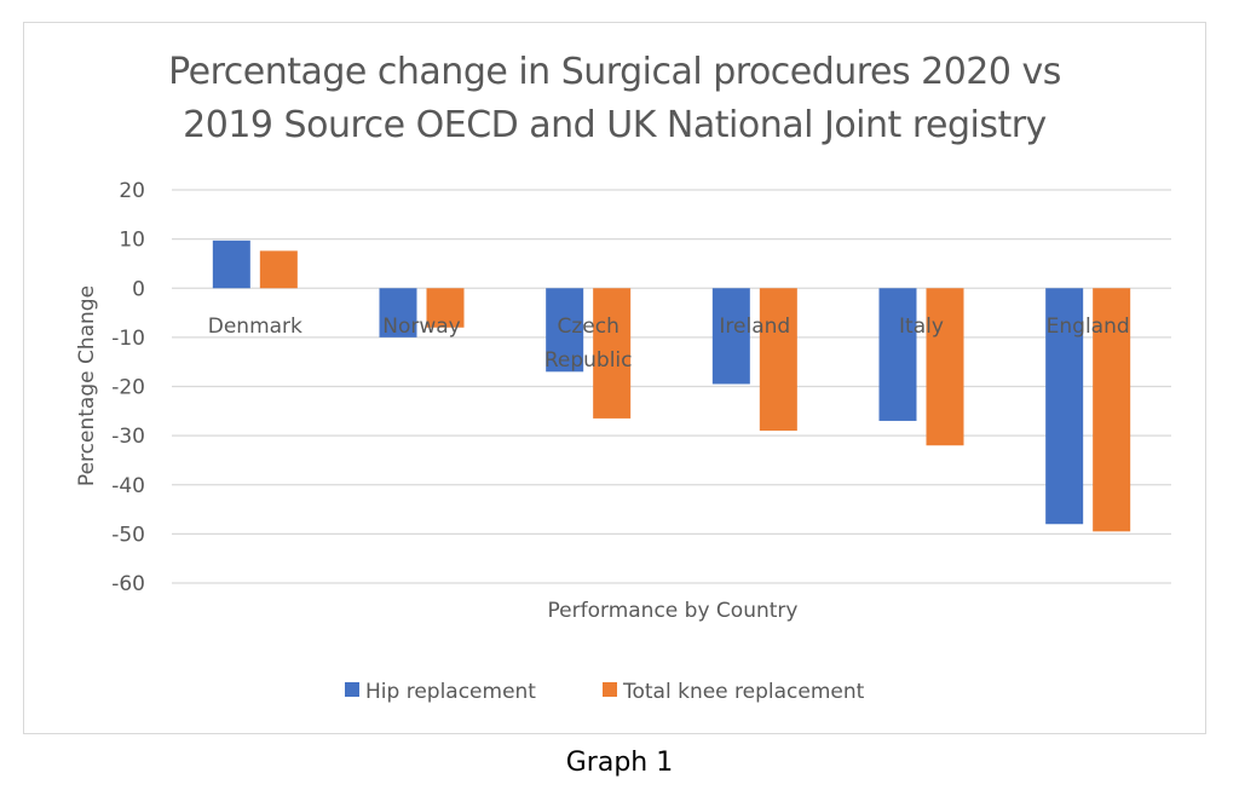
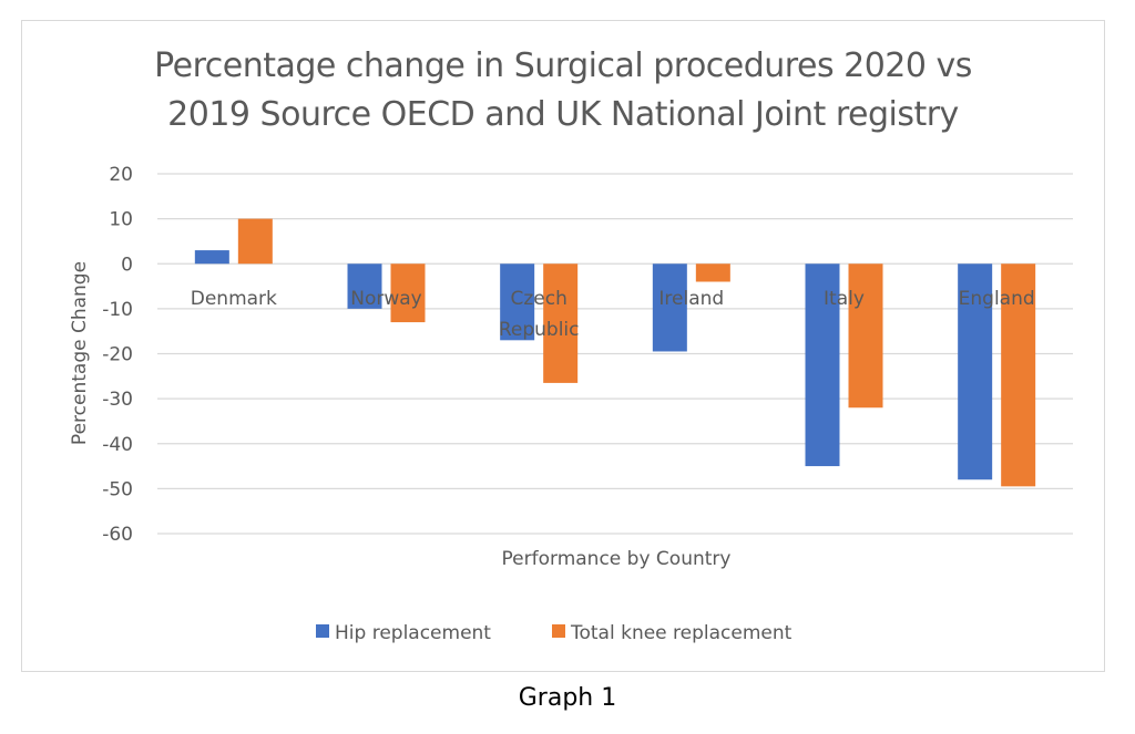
Hip replacement/Denmark: 10 -> 3
Total knee replacement/Denmark: 8 -> 10
Total knee replacement/Norway: -8 -> -13
Total knee replacement/Ireland: -29 -> -4
Hip replacement/Italy: -27 -> -45
